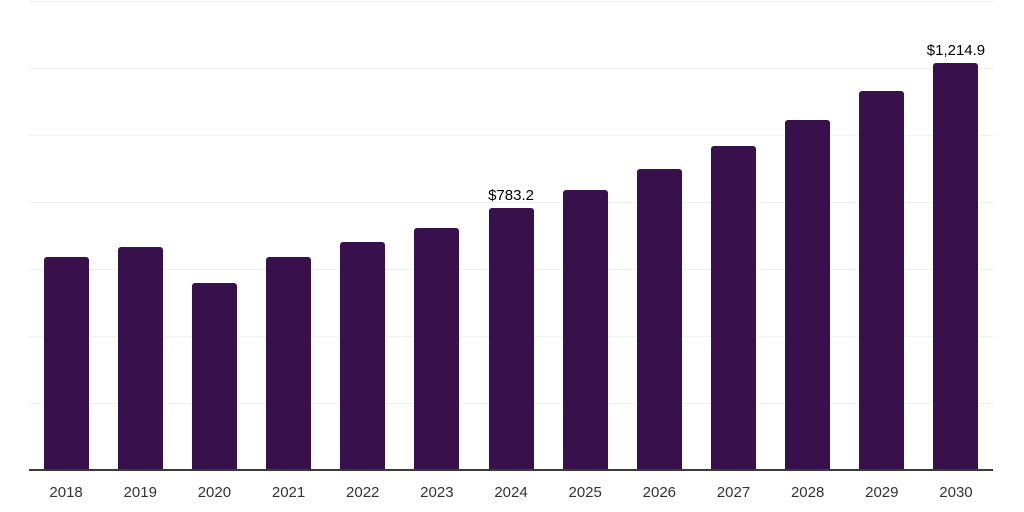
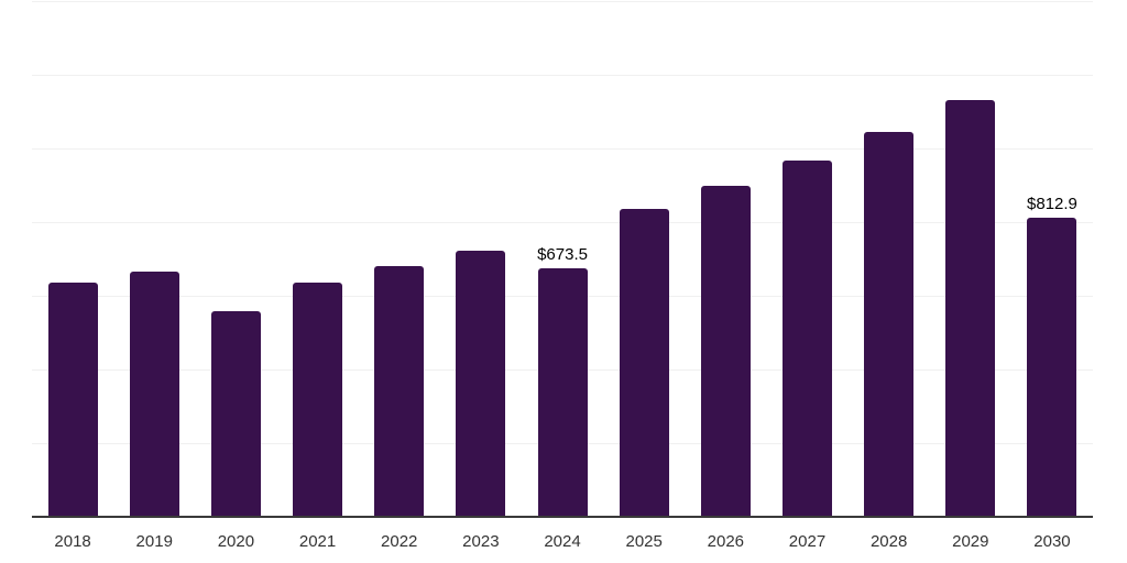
2024: $783.2 -> $673.5
2030: $1,214.9 -> $812.9
